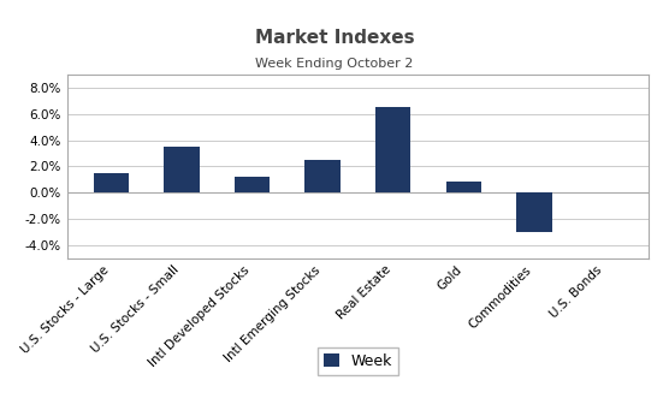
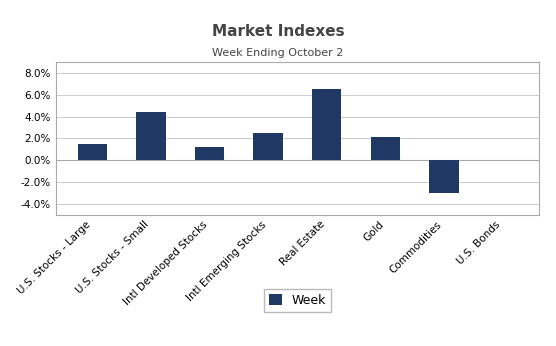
U.S. Stocks - Small: 3.5% -> 4.4%
Gold: 0.8% -> 2.1%
